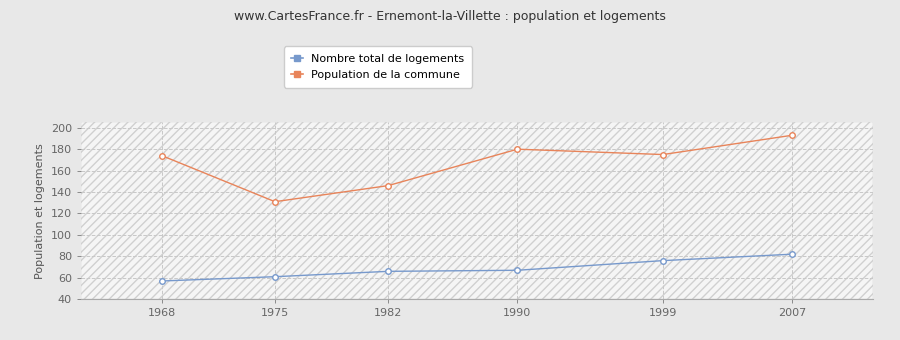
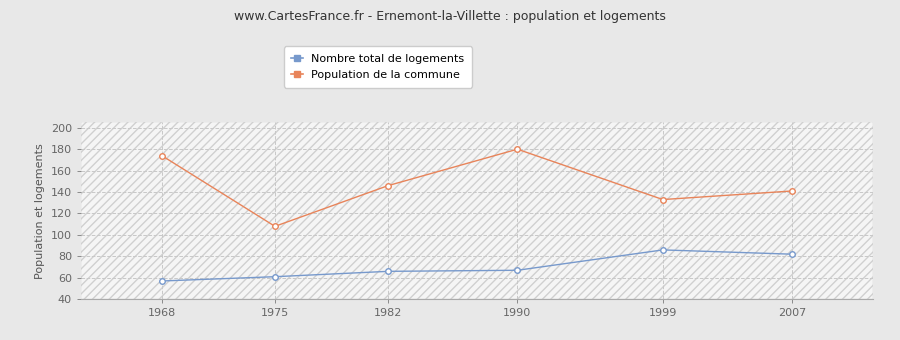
Population de la commune/1975: 131 -> 108
Nombre total de logements/1999: 76 -> 86
Population de la commune/1999: 175 -> 133
Population de la commune/2007: 193 -> 141
